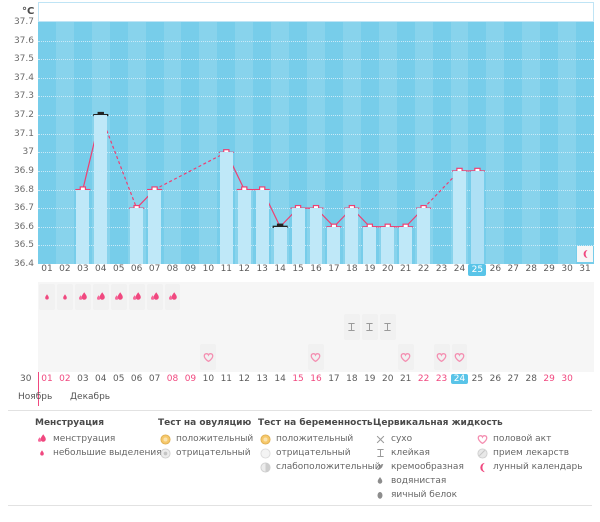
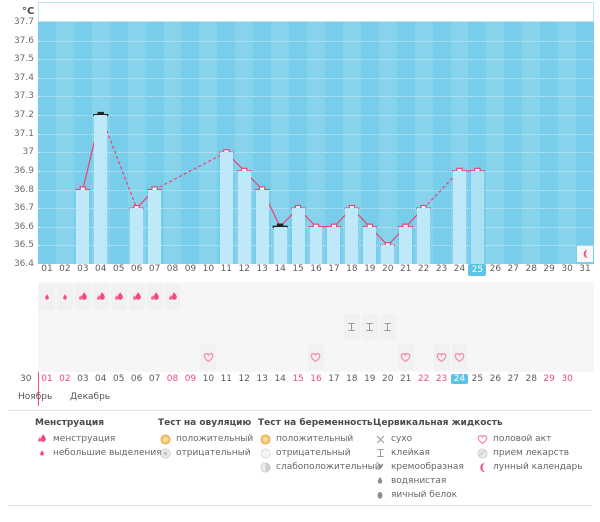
12: 36.8 -> 36.9
16: 36.7 -> 36.6
20: 36.6 -> 36.5
